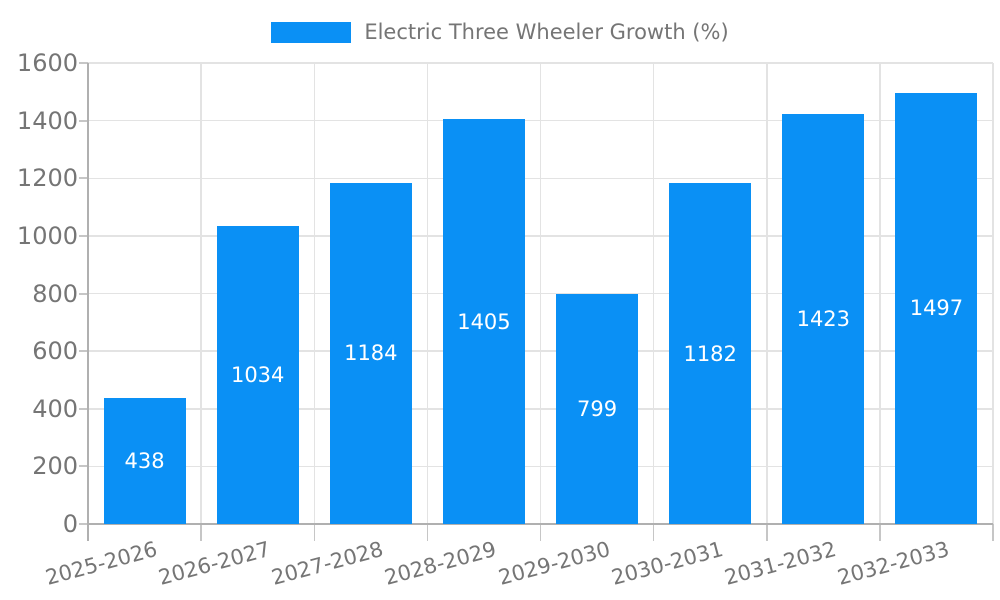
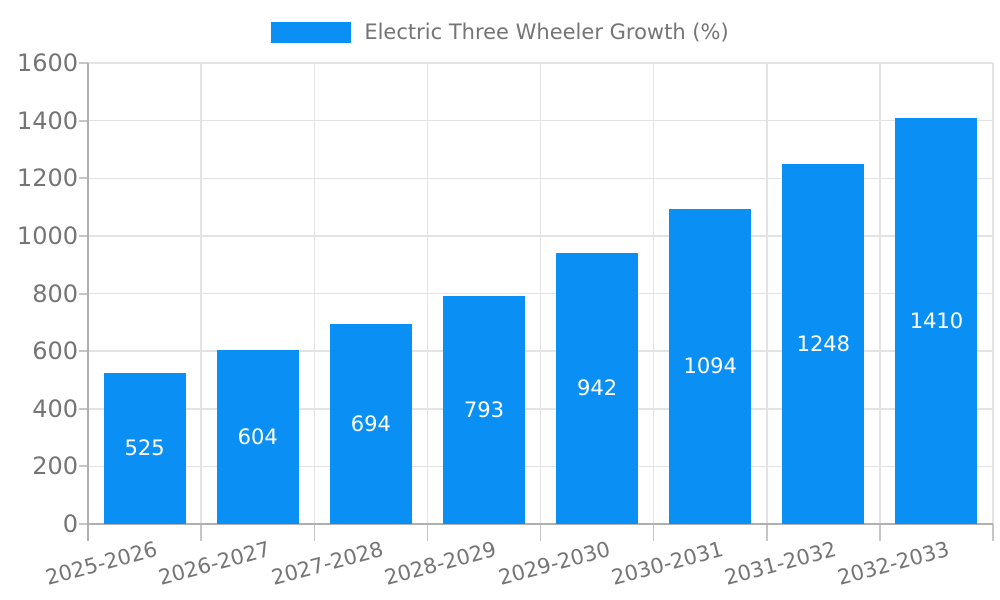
2025-2026: 438 -> 525
2026-2027: 1034 -> 604
2027-2028: 1184 -> 694
2028-2029: 1405 -> 793
2029-2030: 799 -> 942
2030-2031: 1182 -> 1094
2031-2032: 1423 -> 1248
2032-2033: 1497 -> 1410
